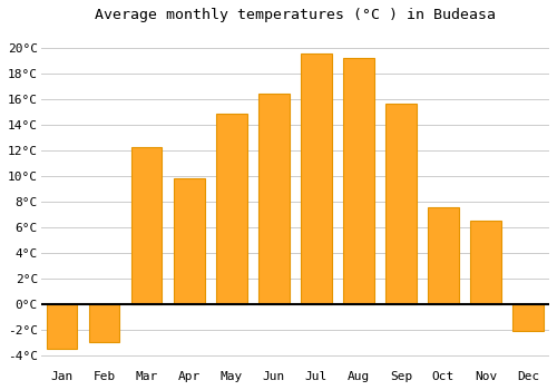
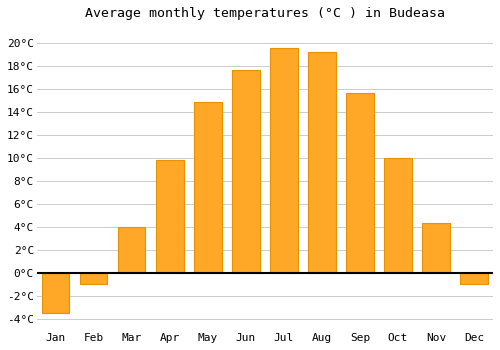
Feb: -3.0°C -> -1.0°C
Mar: 12.2°C -> 4.0°C
Jun: 16.4°C -> 17.6°C
Oct: 7.5°C -> 10.0°C
Nov: 6.5°C -> 4.3°C
Dec: -2.1°C -> -1.0°C
